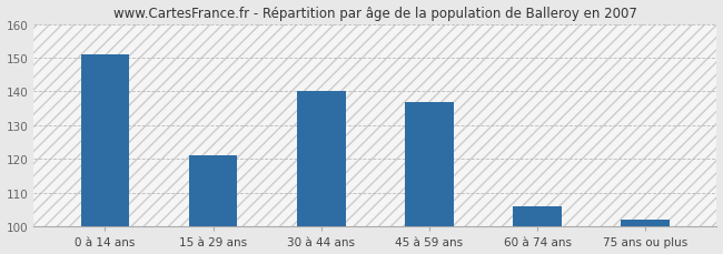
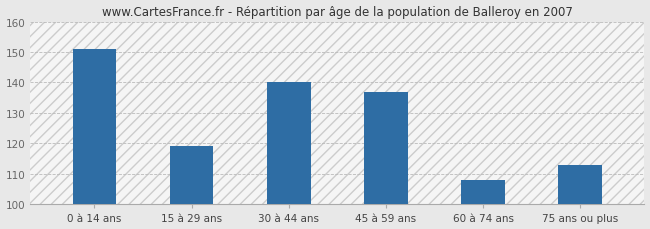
15 à 29 ans: 121 -> 119
60 à 74 ans: 106 -> 108
75 ans ou plus: 102 -> 113
